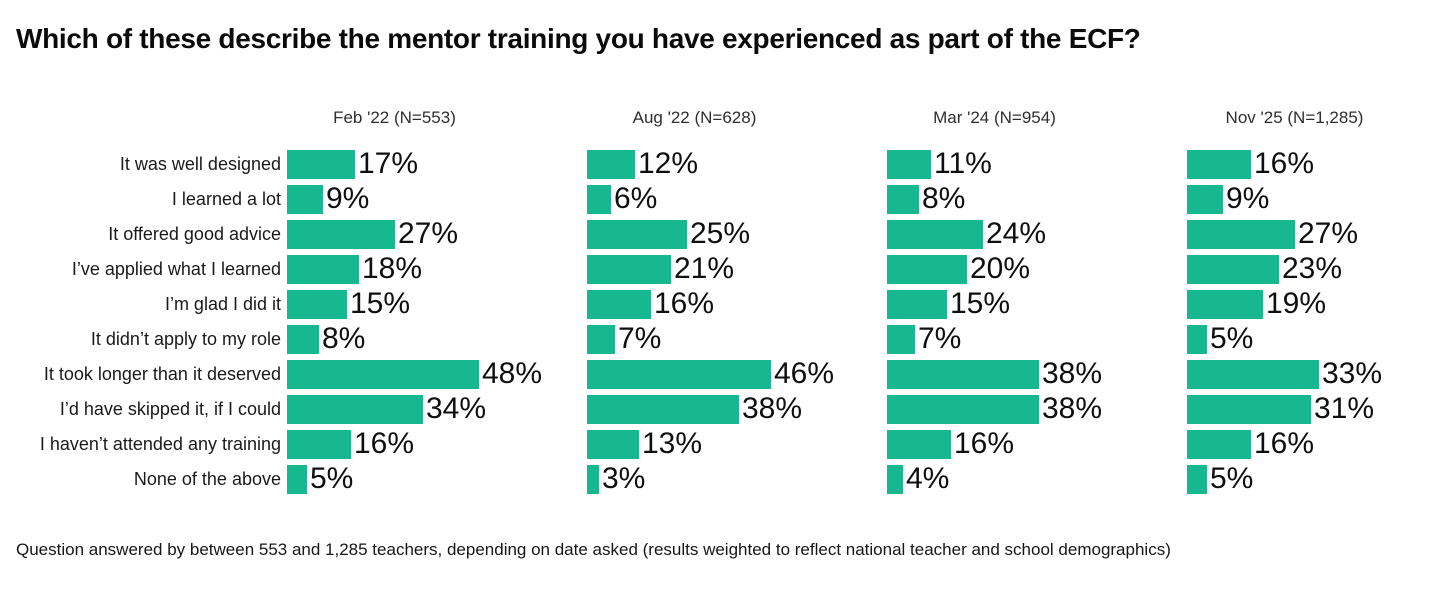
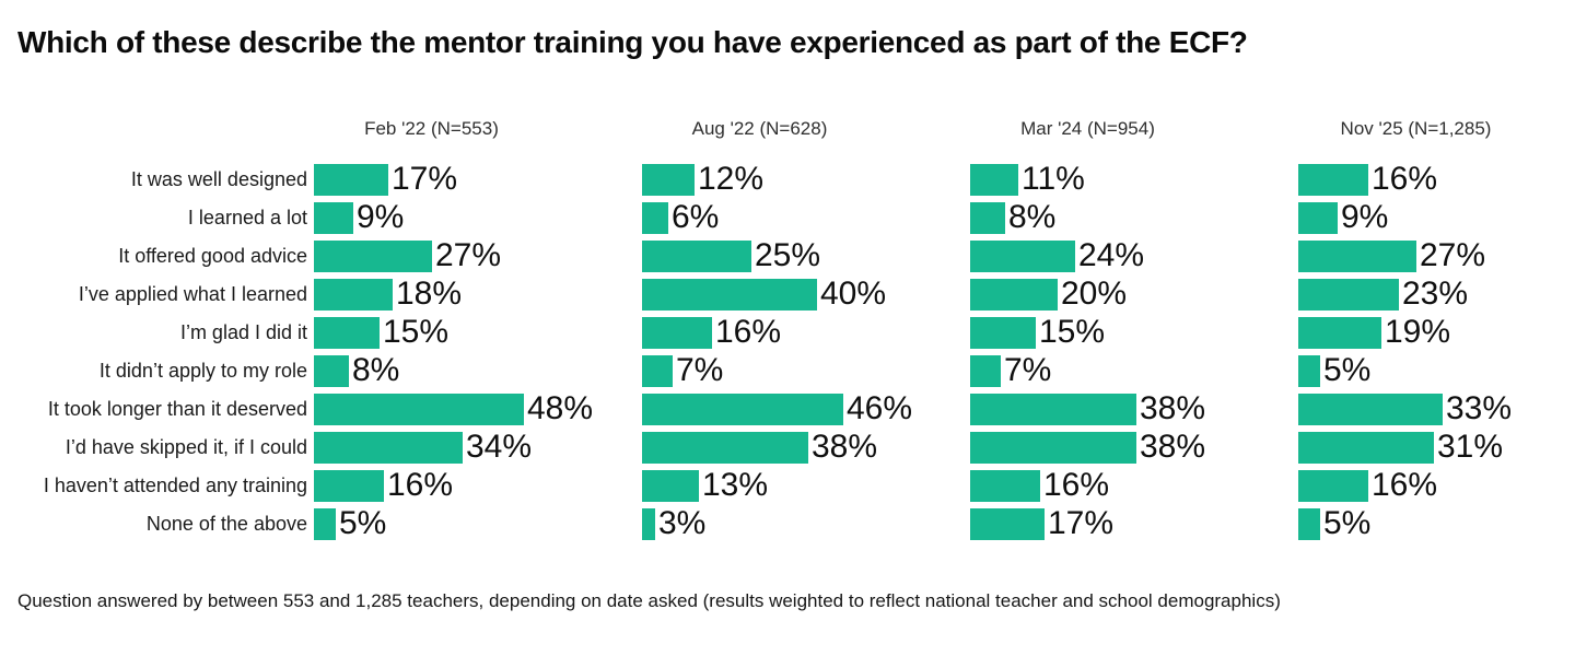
Aug '22 (N=628)/I’ve applied what I learned: 21% -> 40%
Mar '24 (N=954)/None of the above: 4% -> 17%
